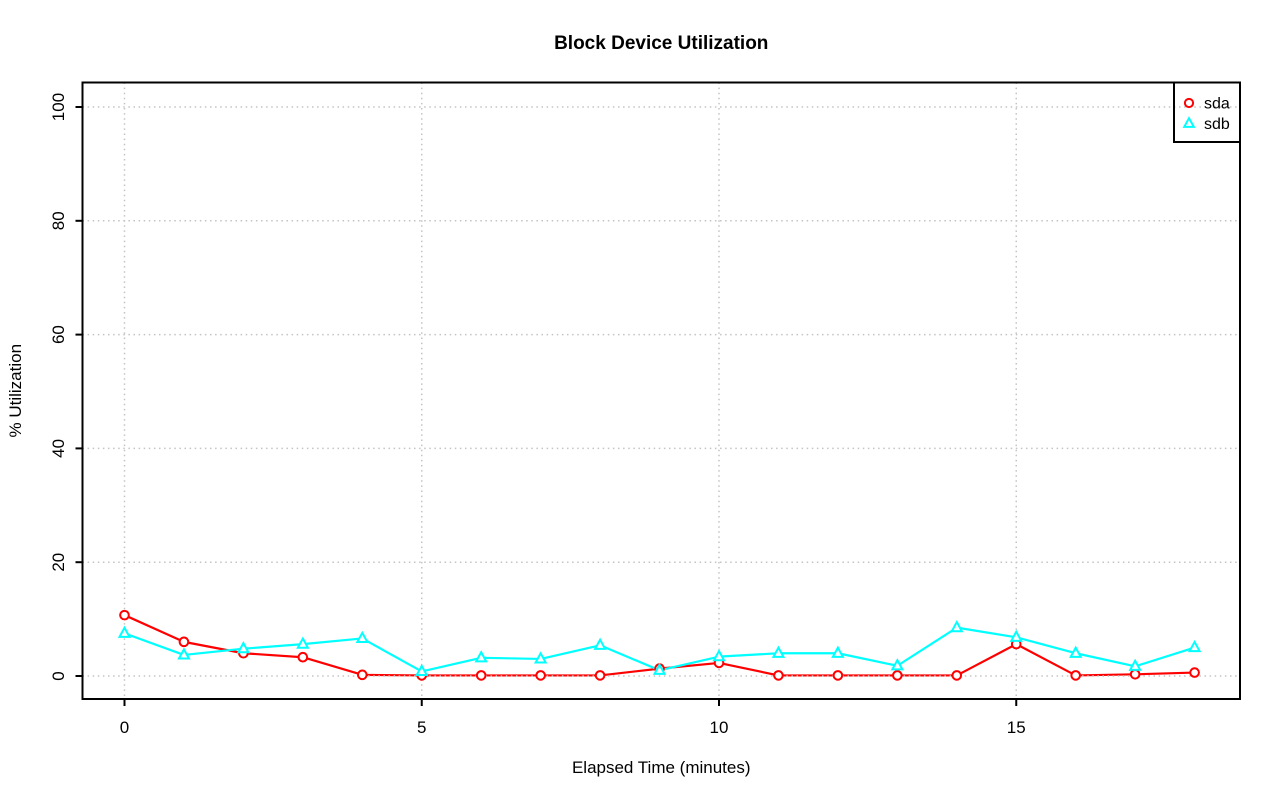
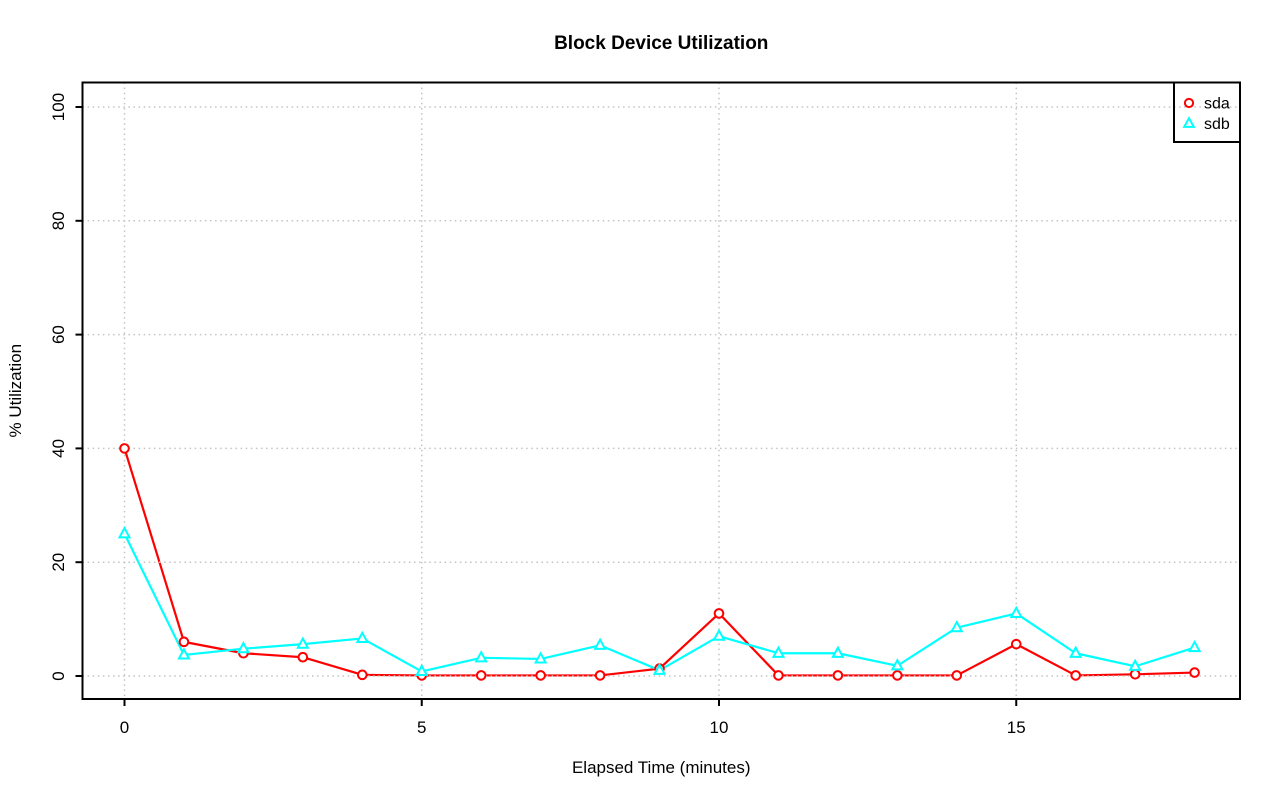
sda/0: 11 -> 40
sdb/0: 8 -> 25
sda/10: 2 -> 11
sdb/10: 3 -> 7
sdb/15: 7 -> 11
